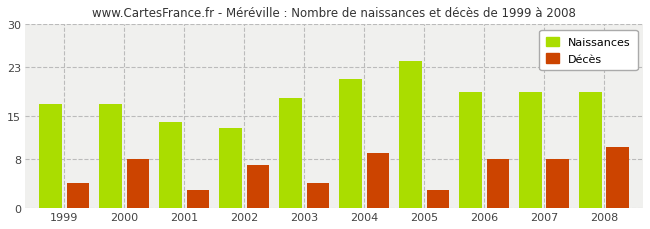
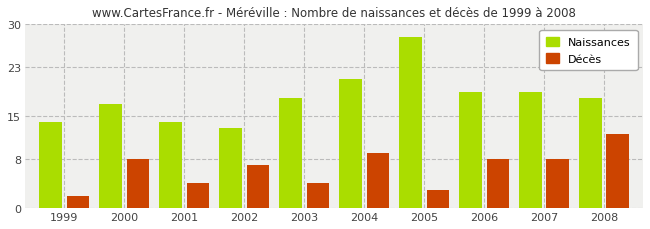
Naissances/1999: 17 -> 14
Décès/1999: 4 -> 2
Décès/2001: 3 -> 4
Naissances/2005: 24 -> 28
Naissances/2008: 19 -> 18
Décès/2008: 10 -> 12
